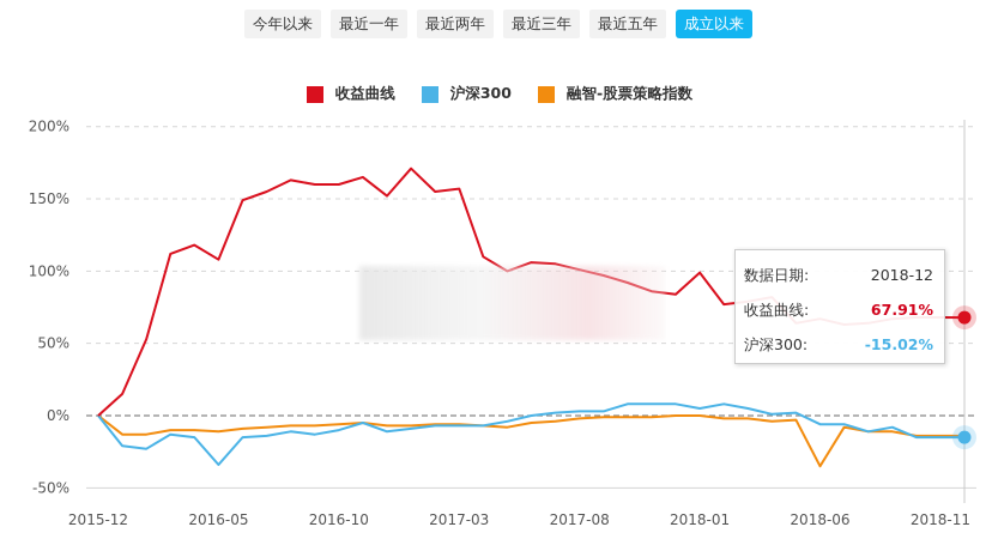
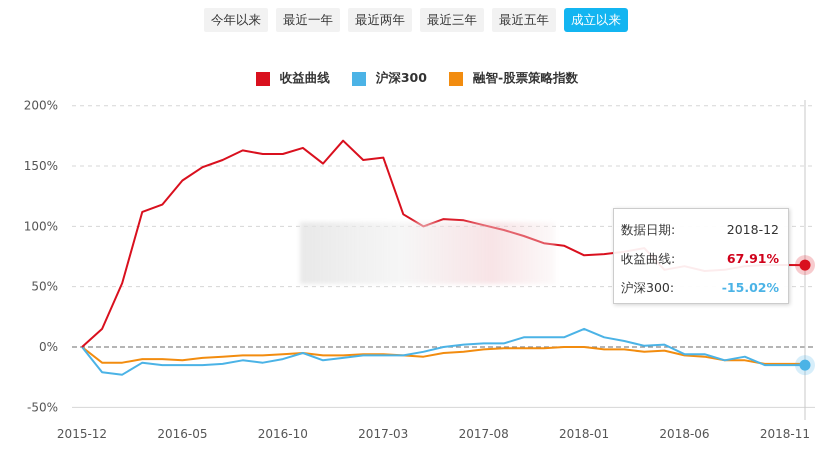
收益曲线/2016-05: 108% -> 138%
沪深300/2016-05: -34% -> -15%
收益曲线/2018-01: 99% -> 76%
沪深300/2018-01: 5% -> 15%
融智-股票策略指数/2018-06: -35% -> -7%
